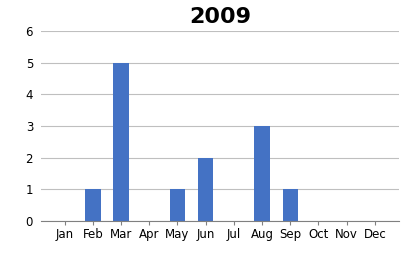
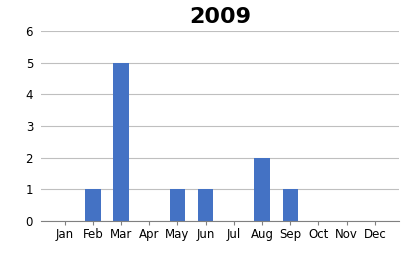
Jun: 2 -> 1
Aug: 3 -> 2
